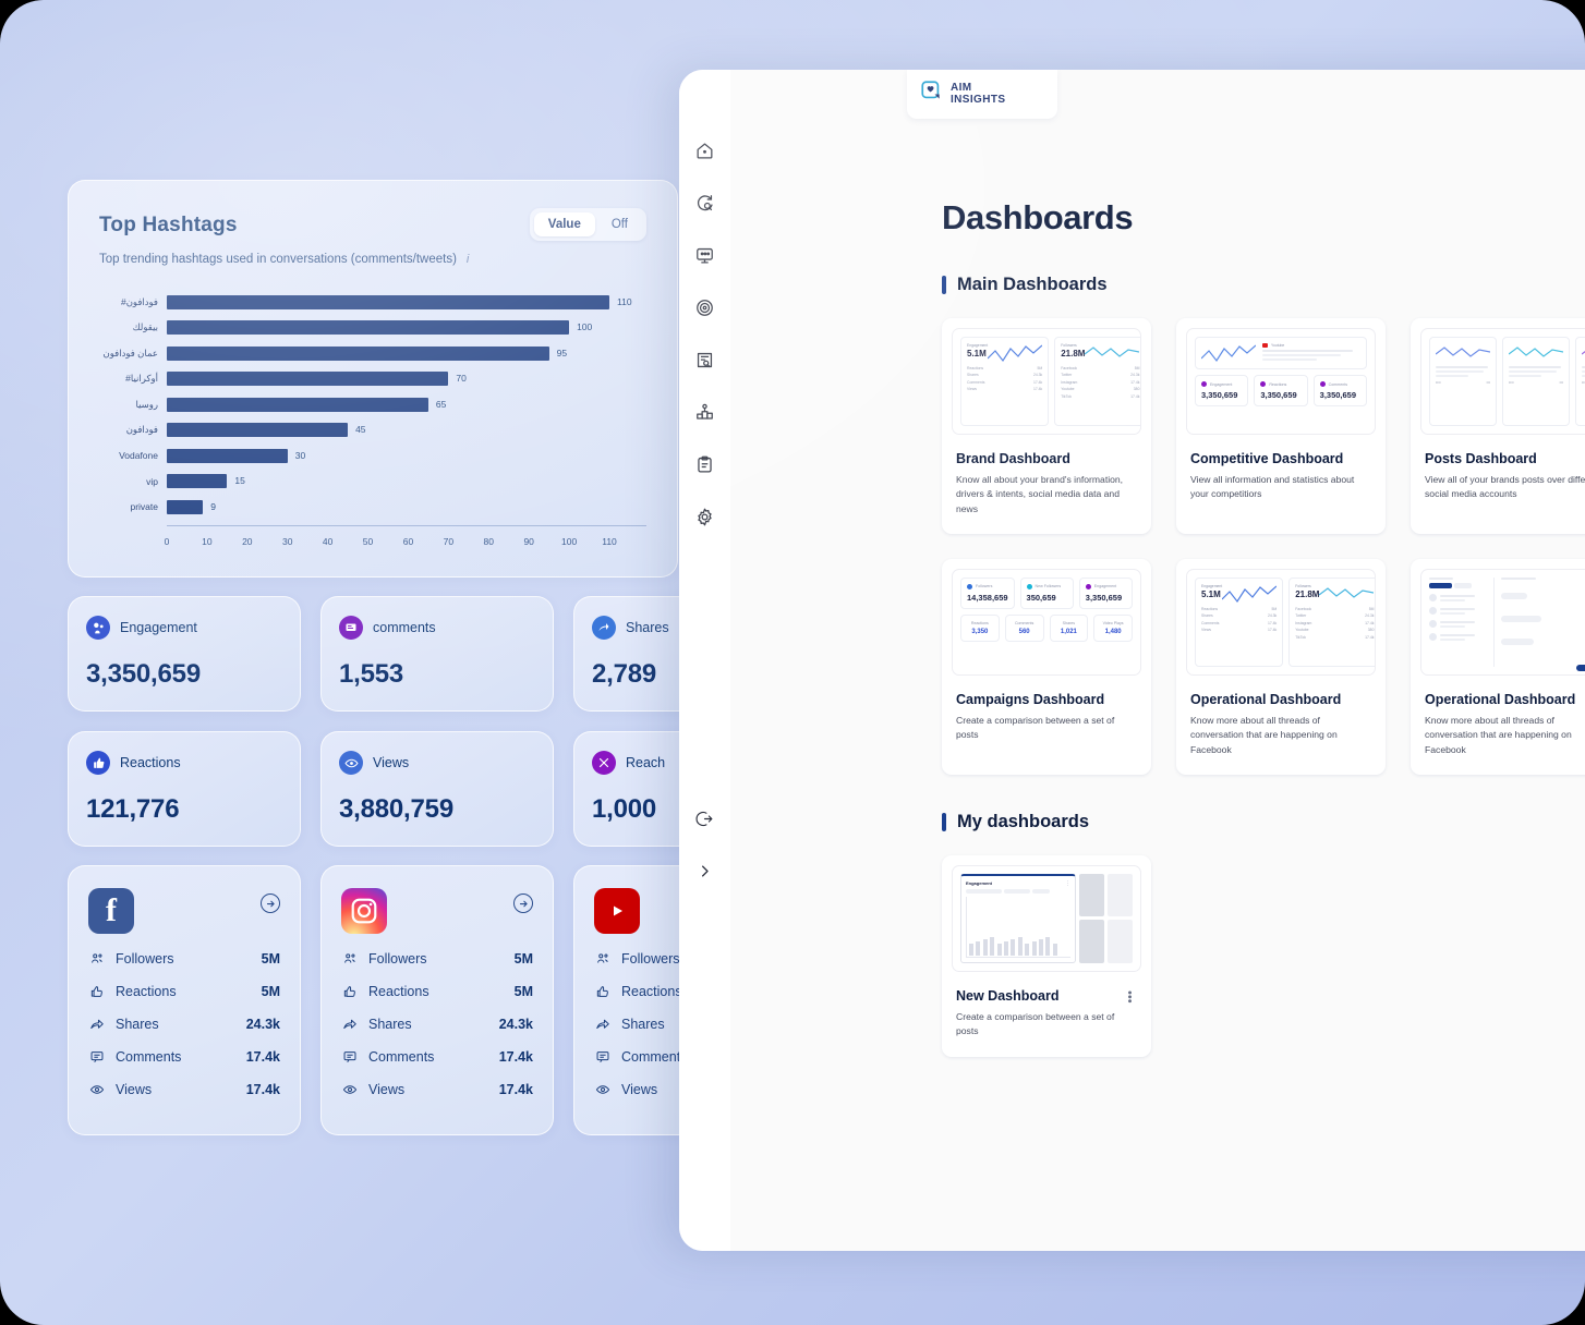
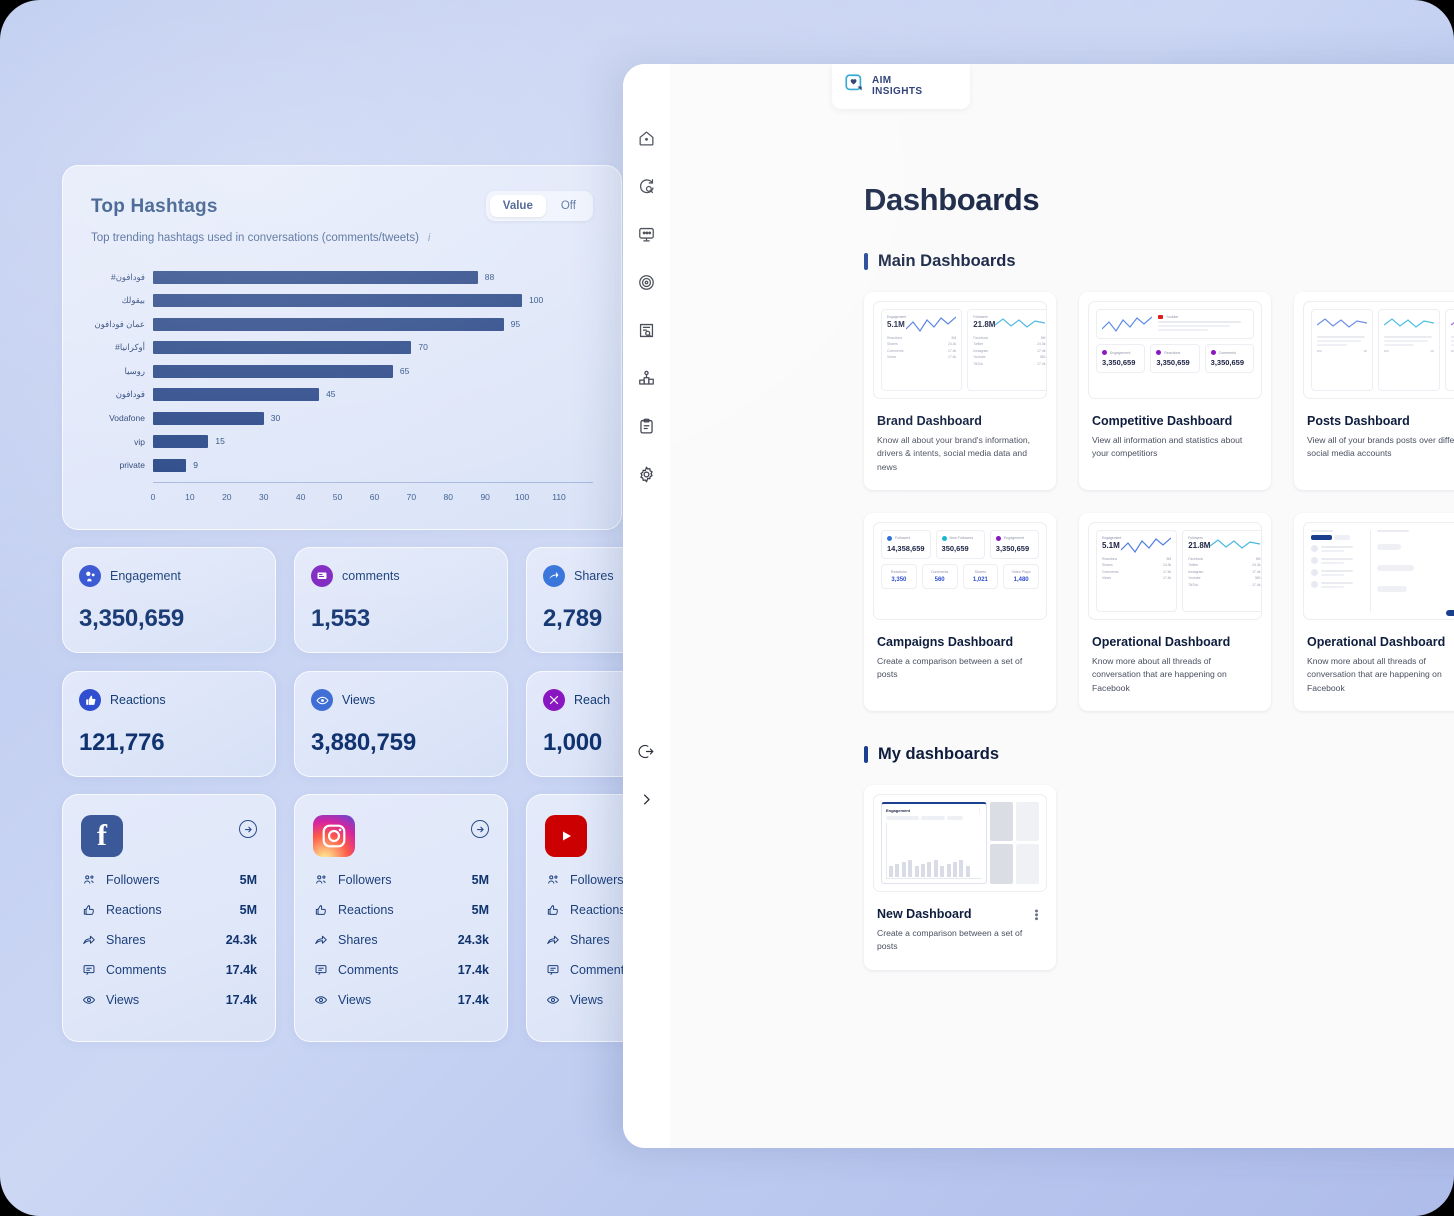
#فودافون: 110 -> 88
